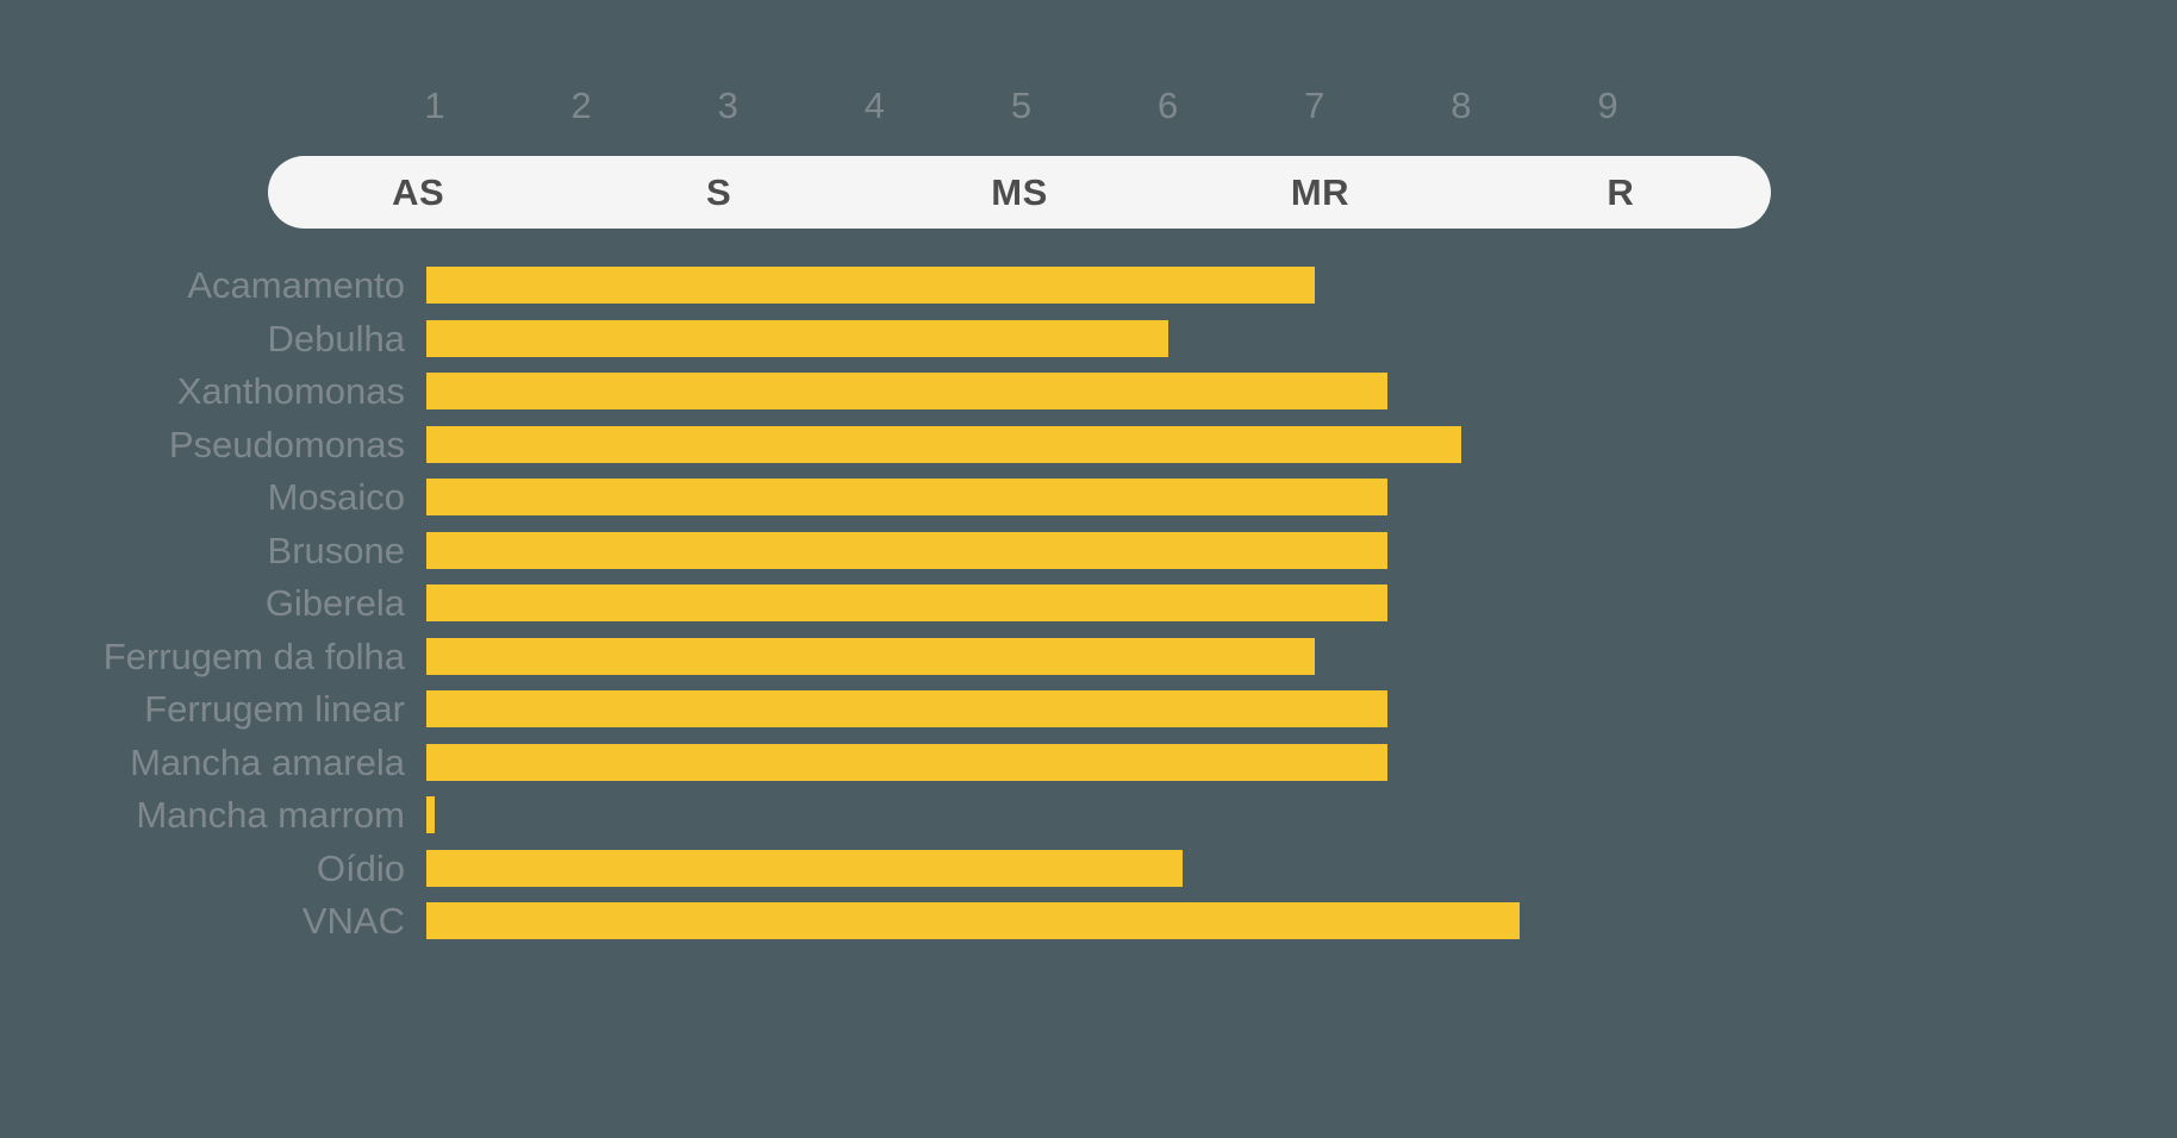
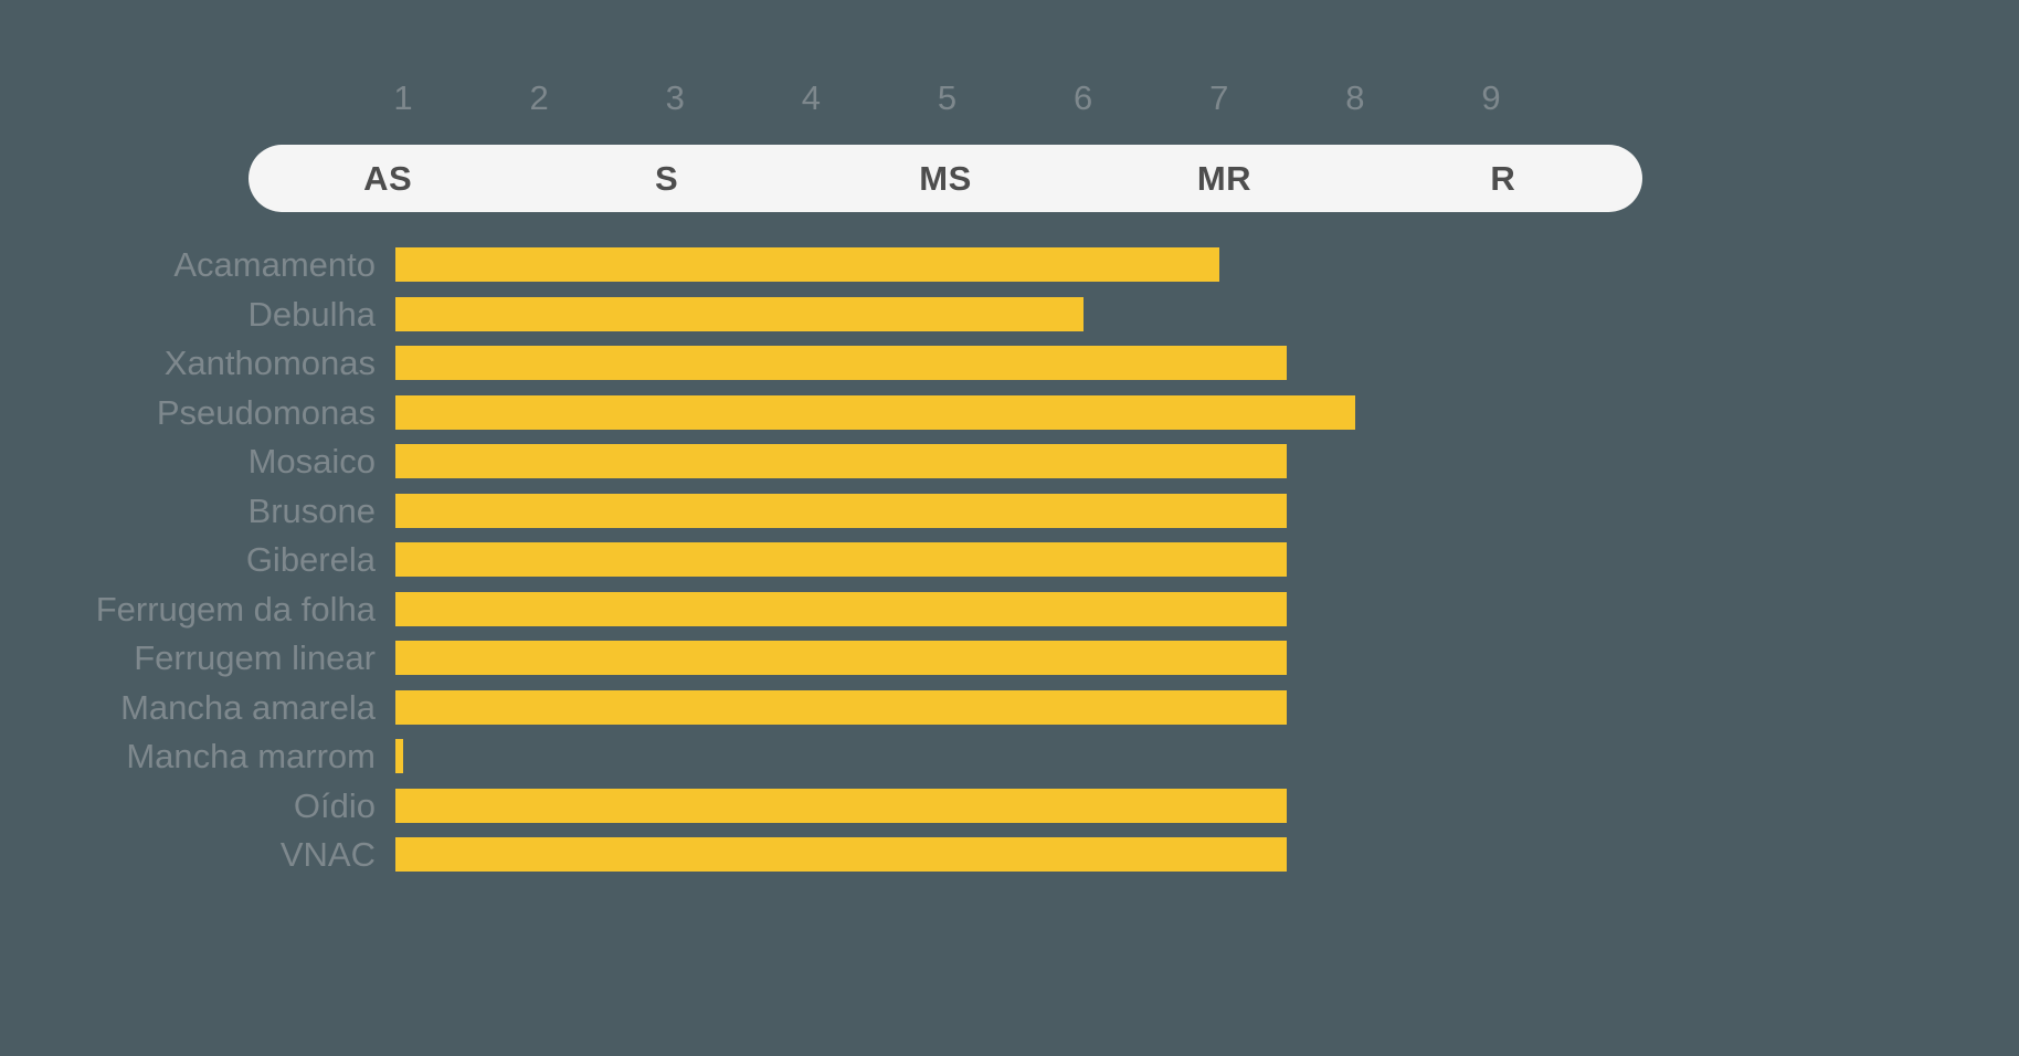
Ferrugem da folha: 7.0 -> 7.5
Oídio: 6.1 -> 7.5
VNAC: 8.4 -> 7.5
